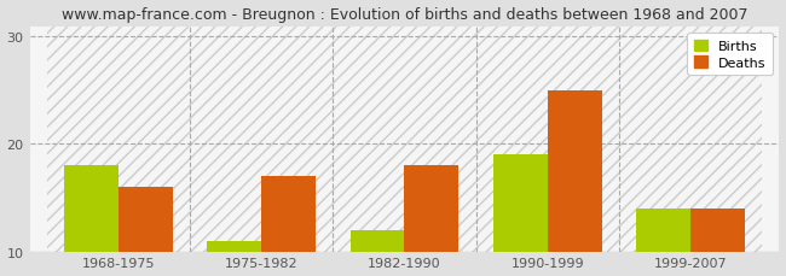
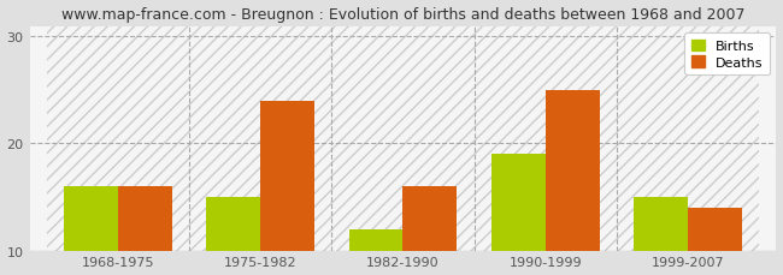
Births/1968-1975: 18 -> 16
Births/1975-1982: 11 -> 15
Deaths/1975-1982: 17 -> 24
Deaths/1982-1990: 18 -> 16
Births/1999-2007: 14 -> 15
